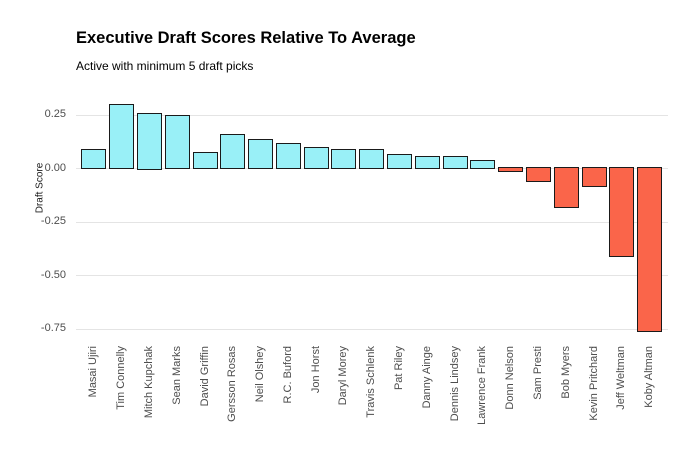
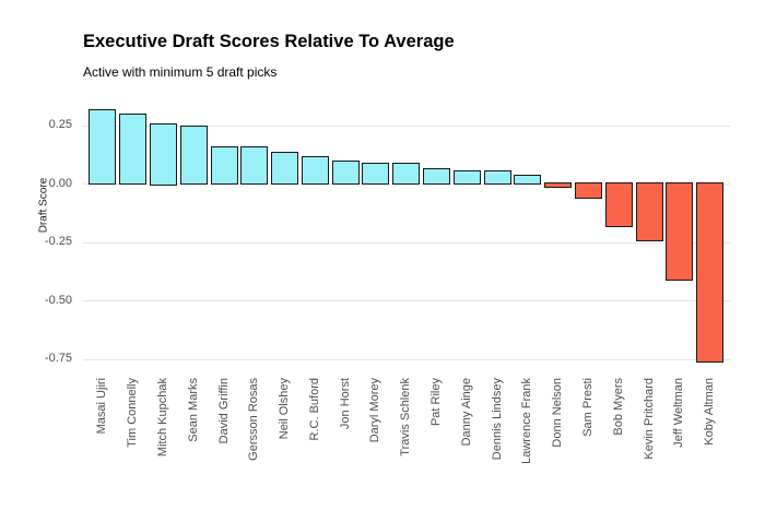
Masai Ujiri: 0.08 -> 0.31
David Griffin: 0.07 -> 0.15
Kevin Pritchard: -0.08 -> -0.24
